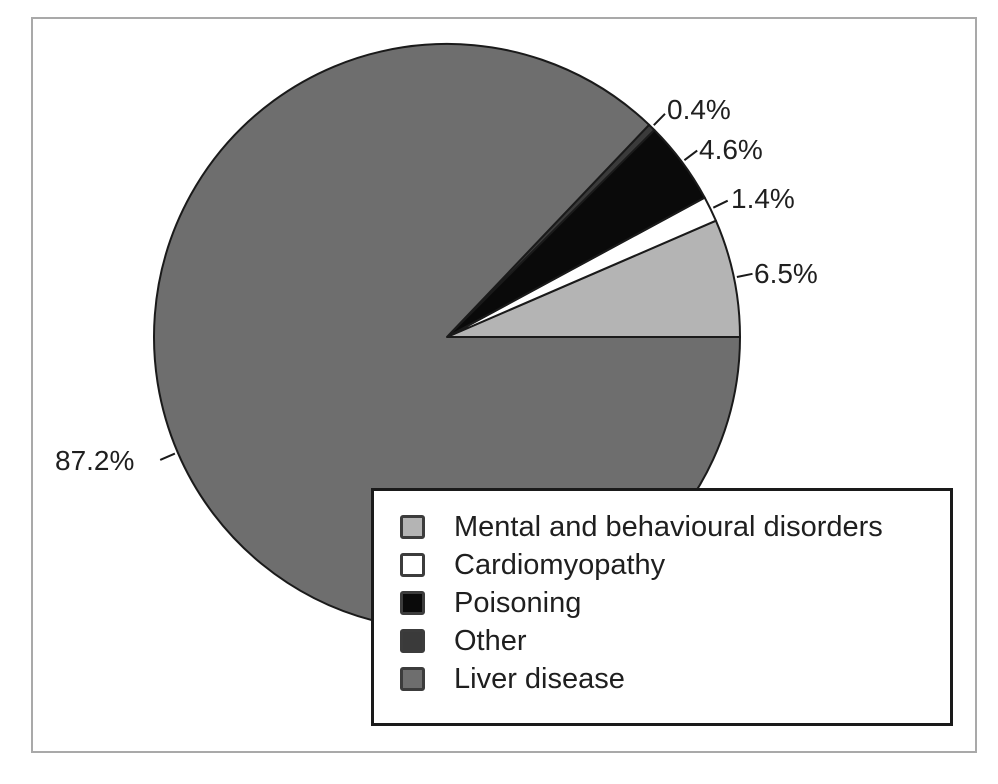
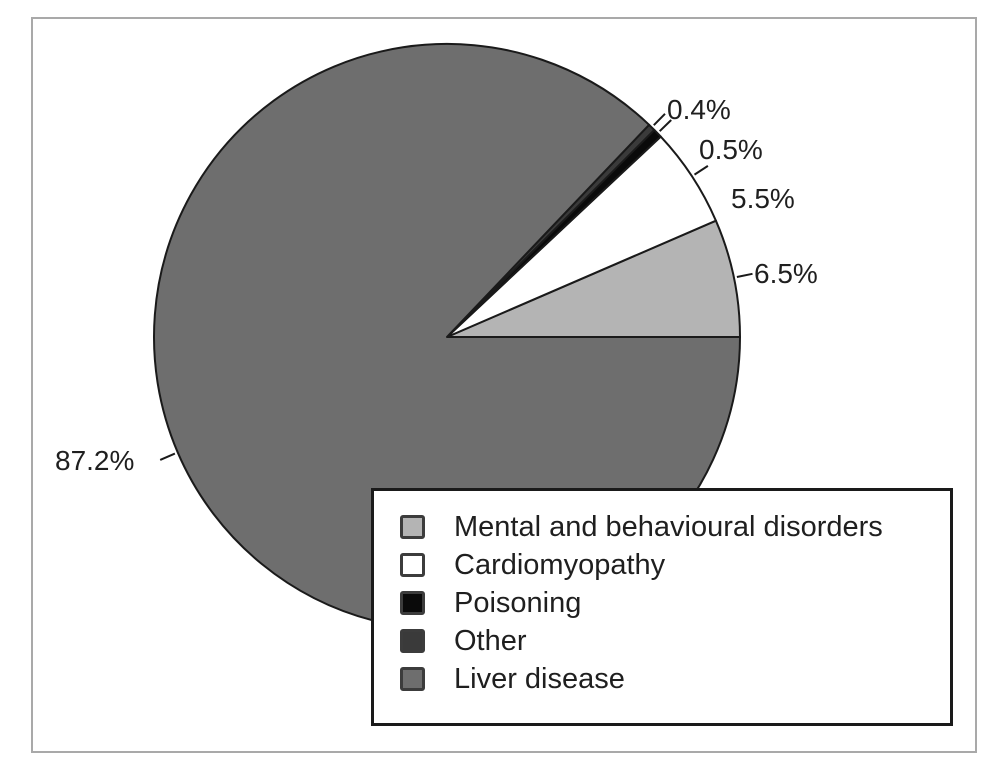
Cardiomyopathy: 1.4% -> 5.5%
Poisoning: 4.6% -> 0.5%
